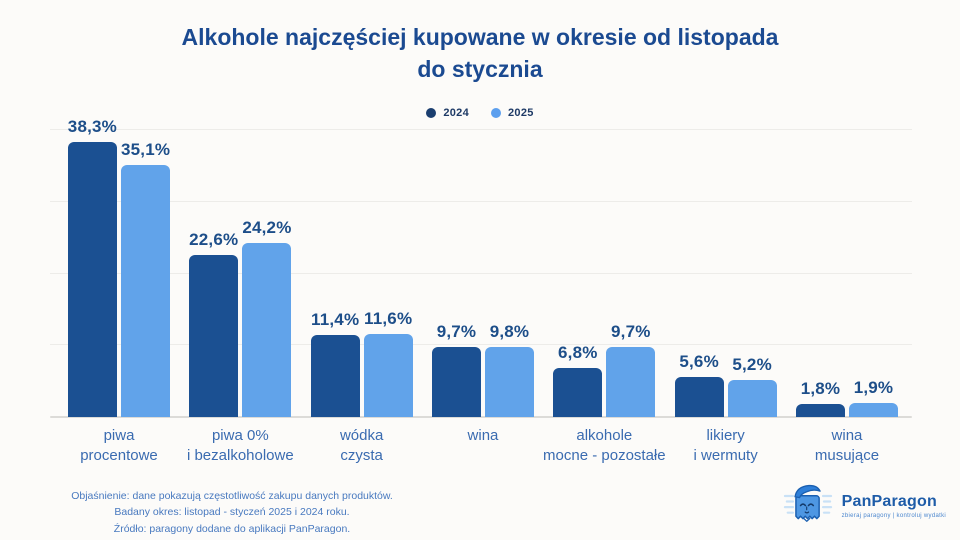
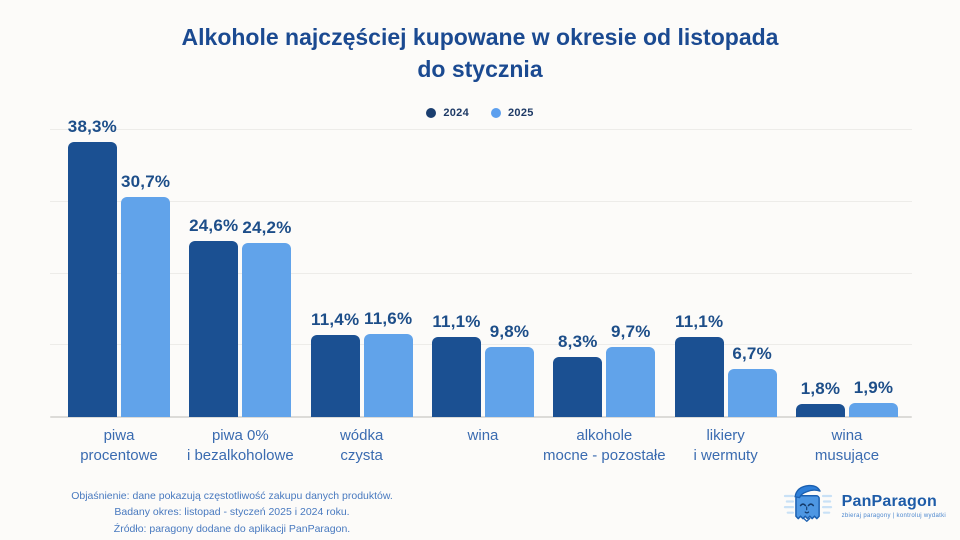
2025/piwa procentowe: 35,1% -> 30,7%
2024/piwa 0% i bezalkoholowe: 22,6% -> 24,6%
2024/wina: 9,7% -> 11,1%
2024/alkohole mocne - pozostałe: 6,8% -> 8,3%
2024/likiery i wermuty: 5,6% -> 11,1%
2025/likiery i wermuty: 5,2% -> 6,7%
